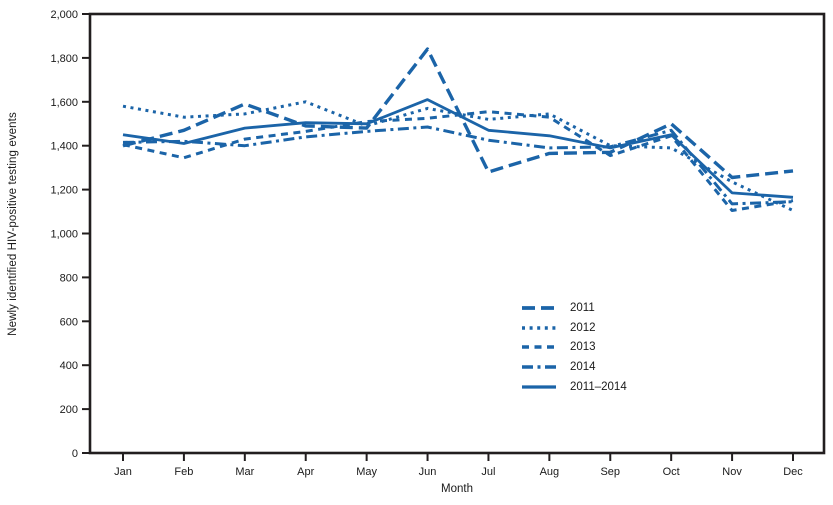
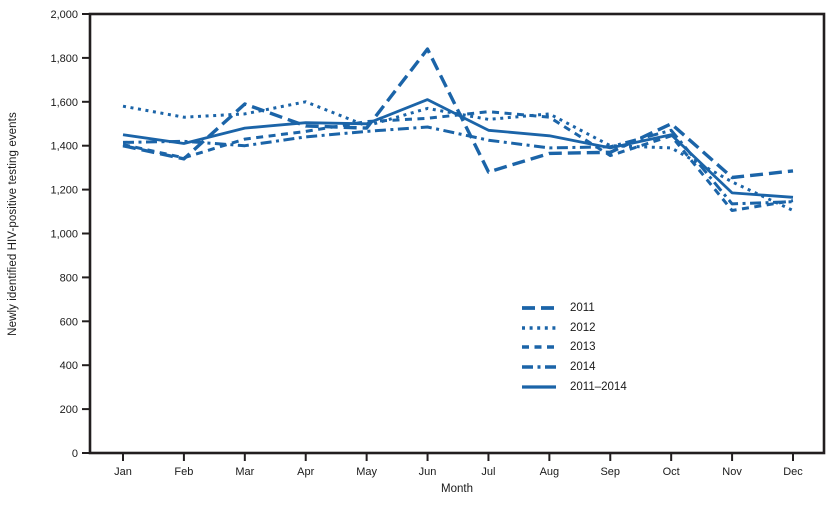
2011/Feb: 1470 -> 1340
